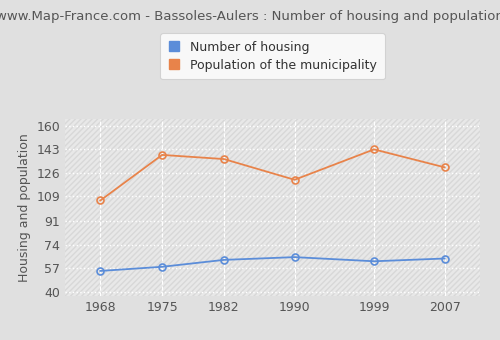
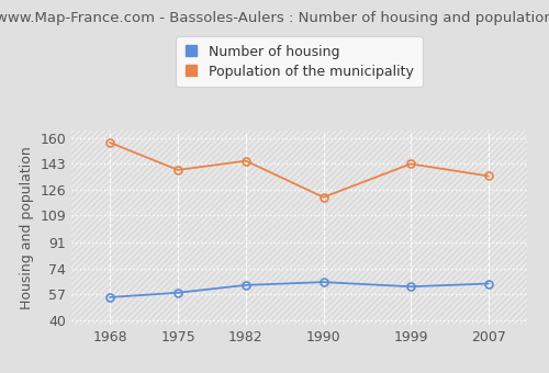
Population of the municipality/1968: 106 -> 157
Population of the municipality/1982: 136 -> 145
Population of the municipality/2007: 130 -> 135
